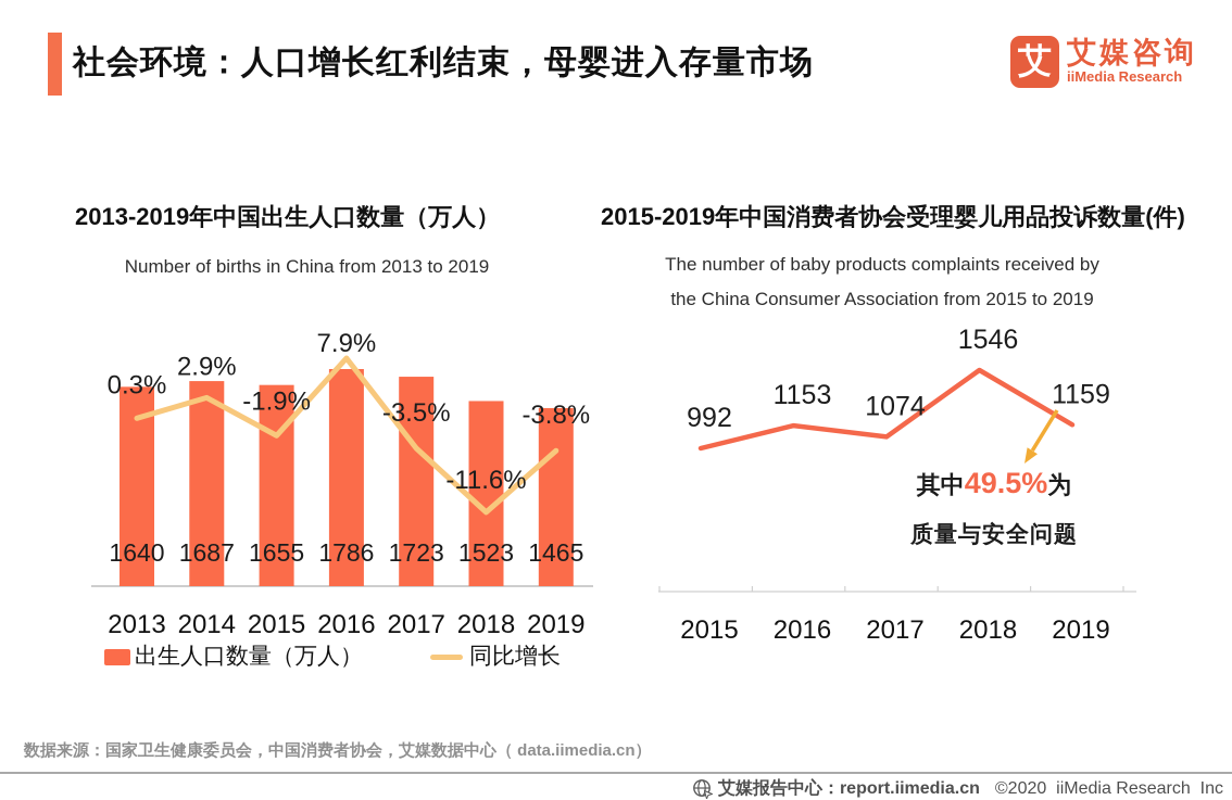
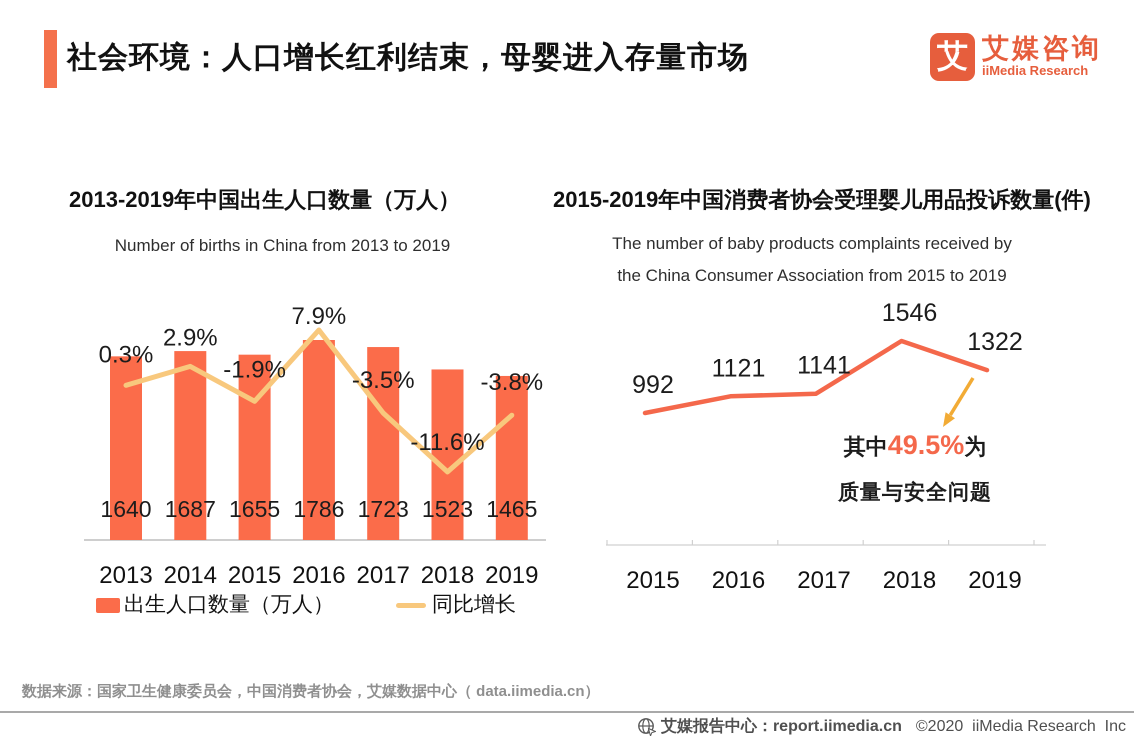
2015-2019年中国消费者协会受理婴儿用品投诉数量(件)/2016: 1153 -> 1121
2015-2019年中国消费者协会受理婴儿用品投诉数量(件)/2017: 1074 -> 1141
2015-2019年中国消费者协会受理婴儿用品投诉数量(件)/2019: 1159 -> 1322
